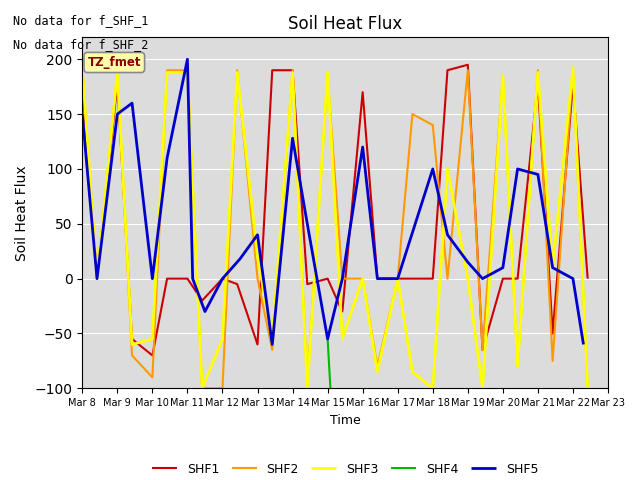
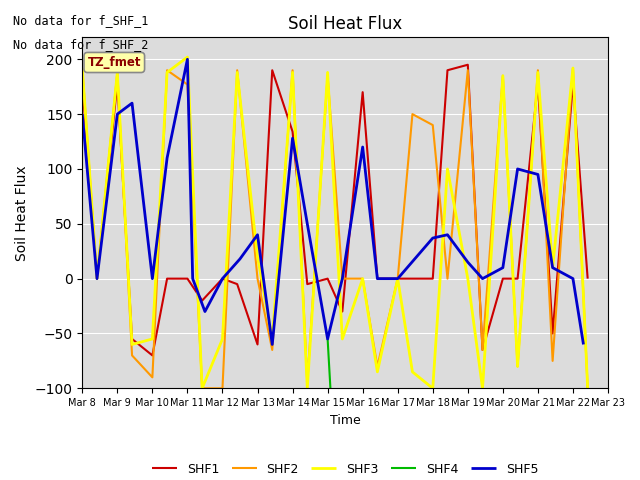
SHF2/Mar 11: 190 -> 177
SHF3/Mar 11: 188 -> 202
SHF1/Mar 14: 190 -> 134
SHF5/Mar 18: 100 -> 37
